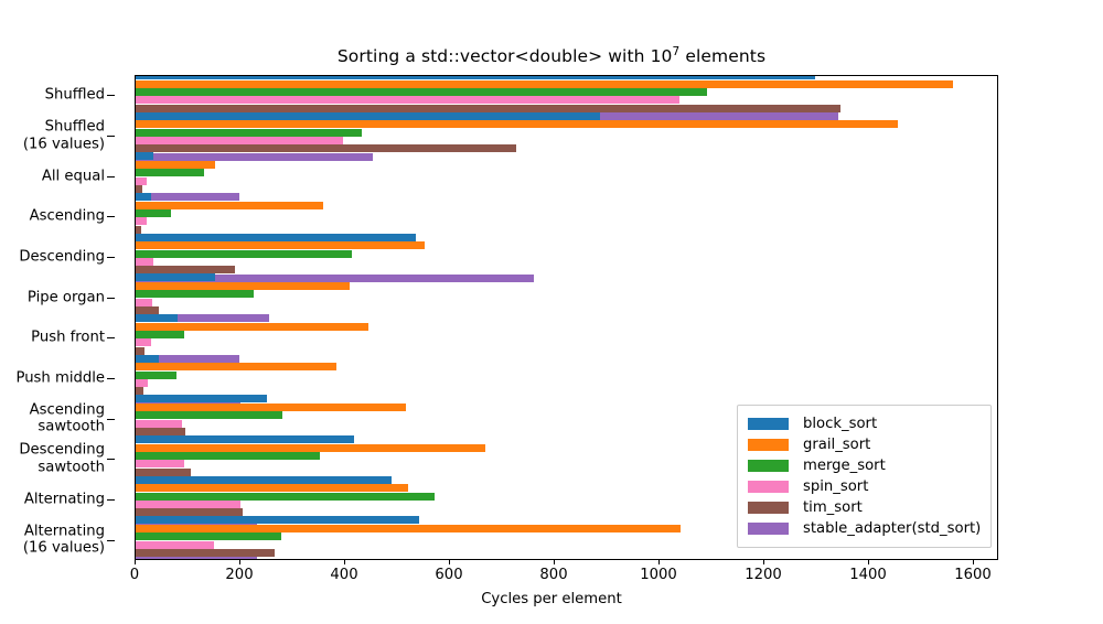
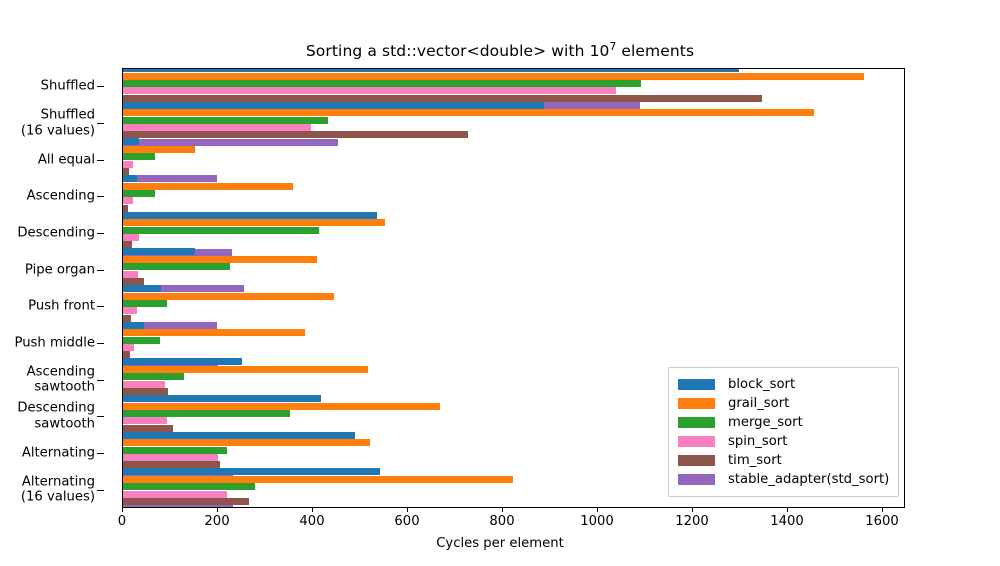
stable_adapter(std_sort)/Shuffled: 1340 -> 1090
merge_sort/All equal: 130 -> 70
tim_sort/Descending: 190 -> 20
stable_adapter(std_sort)/Descending: 760 -> 230
merge_sort/Ascending sawtooth: 280 -> 130
merge_sort/Alternating: 570 -> 220
grail_sort/Alternating (16 values): 1040 -> 820
spin_sort/Alternating (16 values): 150 -> 220
